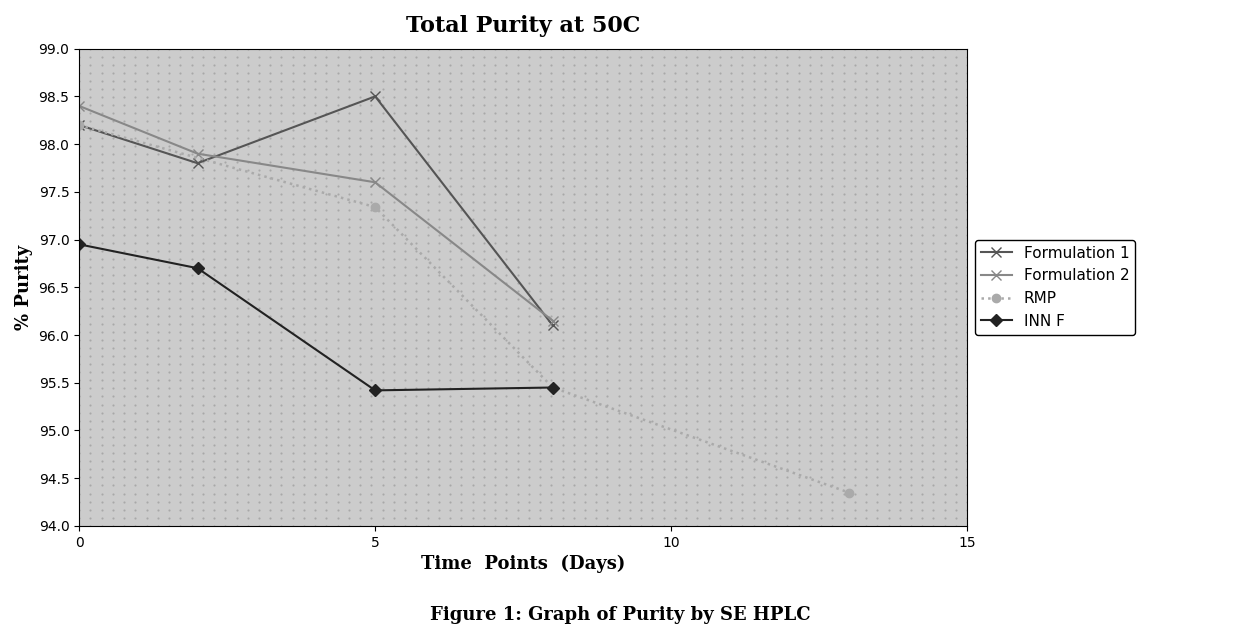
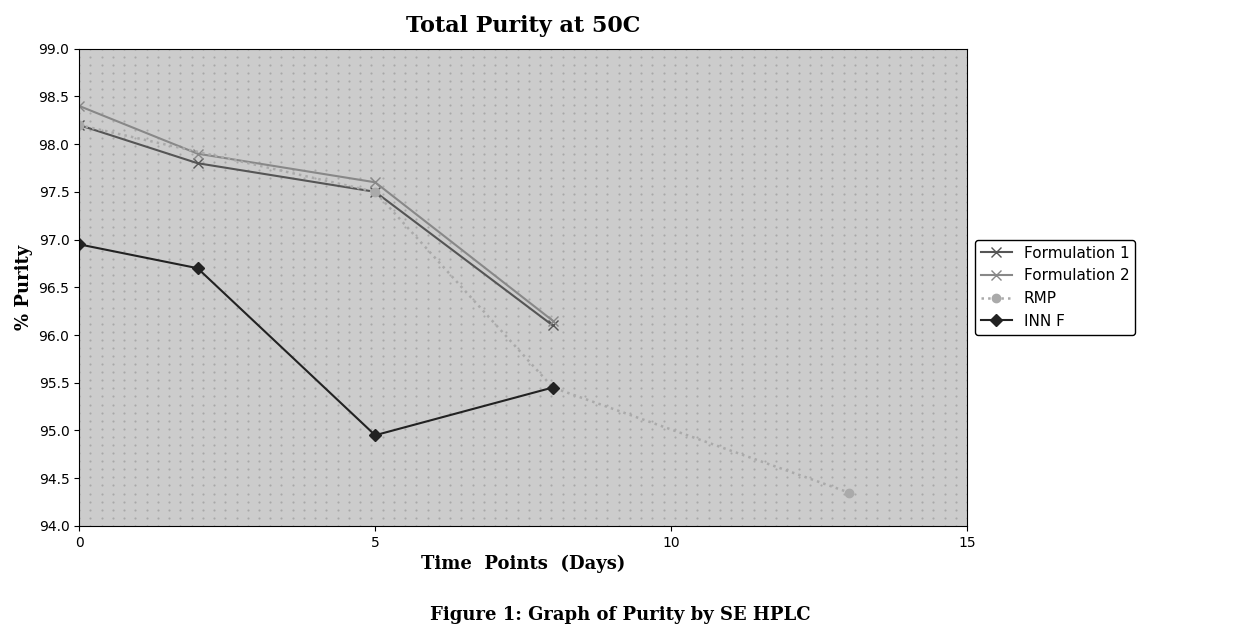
Formulation 1/5: 98.5 -> 97.5
RMP/5: 97.34 -> 97.50
INN F/5: 95.42 -> 94.95
